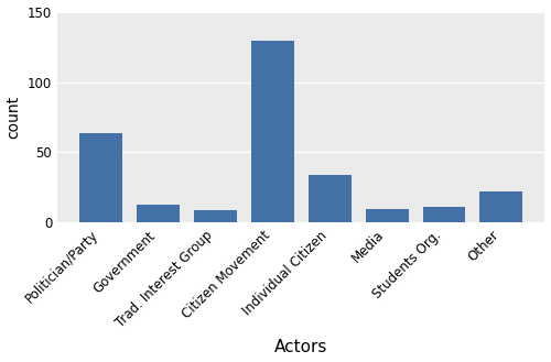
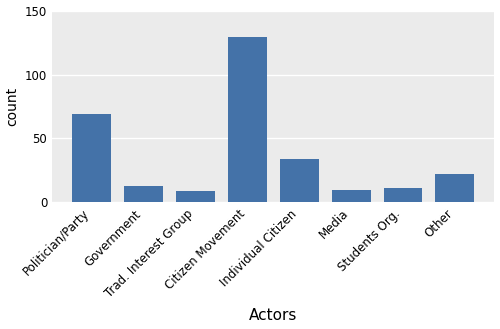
Politician/Party: 64 -> 69
